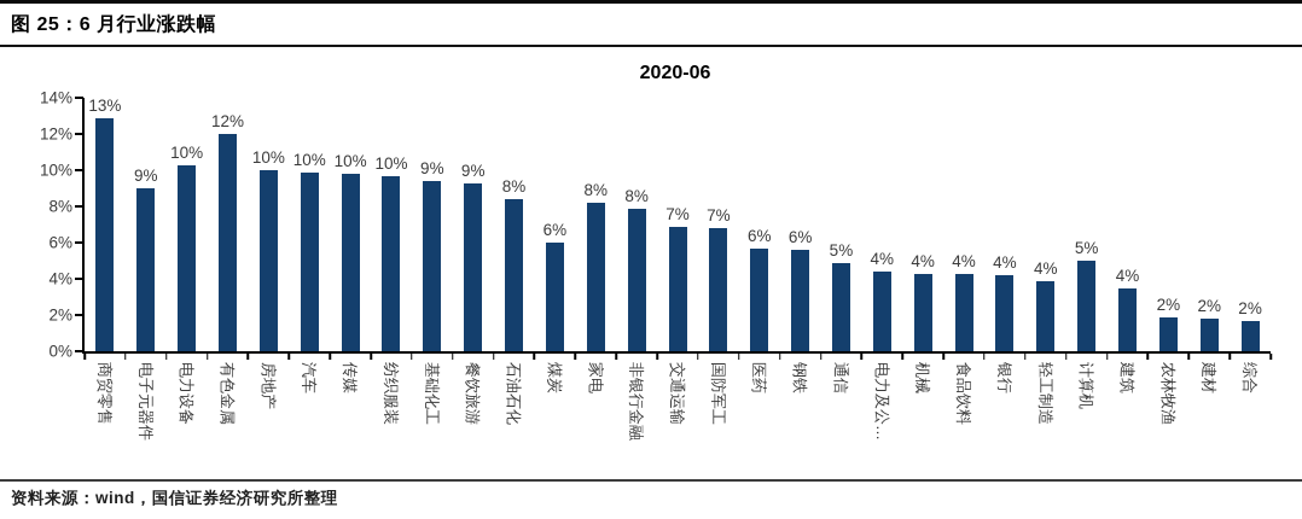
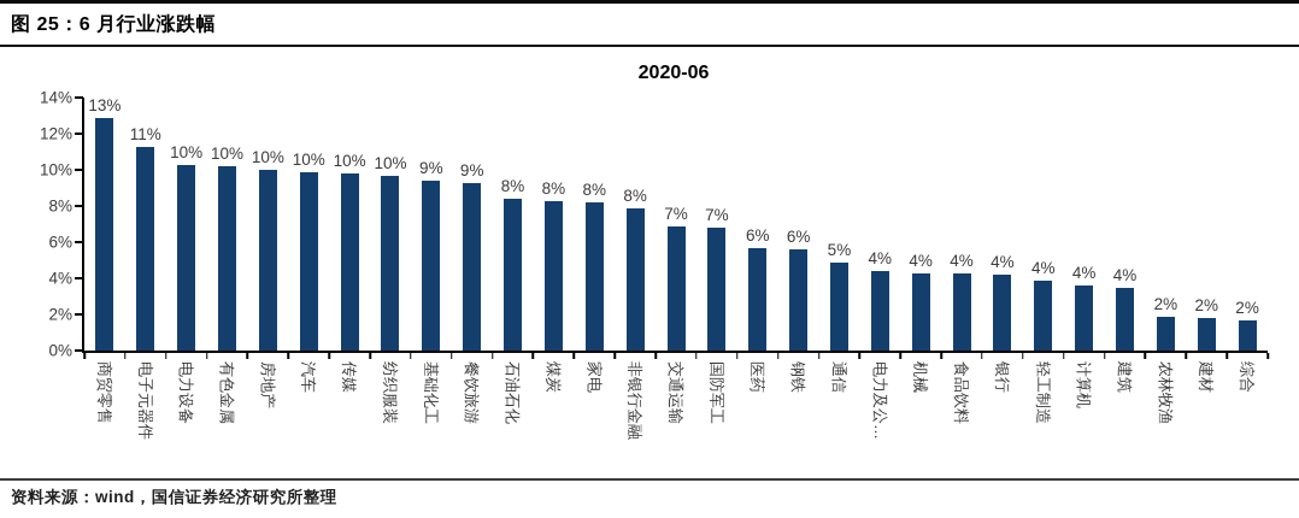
电子元器件: 9% -> 11%
有色金属: 12% -> 10%
煤炭: 6% -> 8%
计算机: 5% -> 4%
